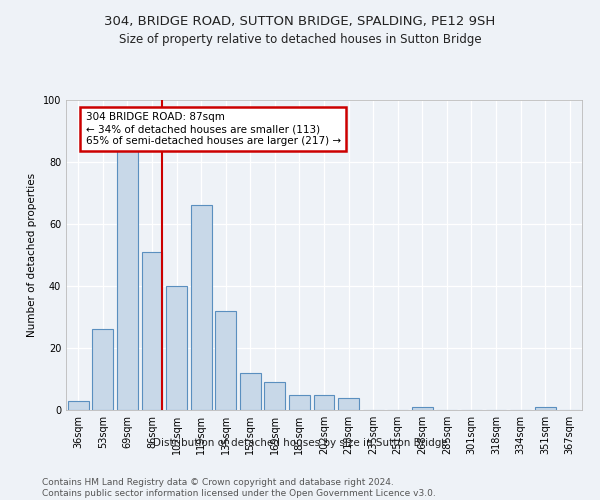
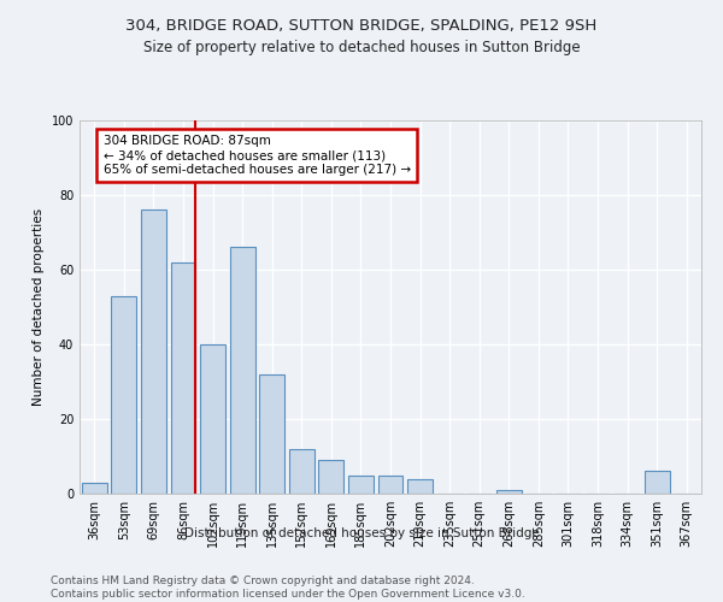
53sqm: 26 -> 53
69sqm: 84 -> 76
86sqm: 51 -> 62
351sqm: 1 -> 6
